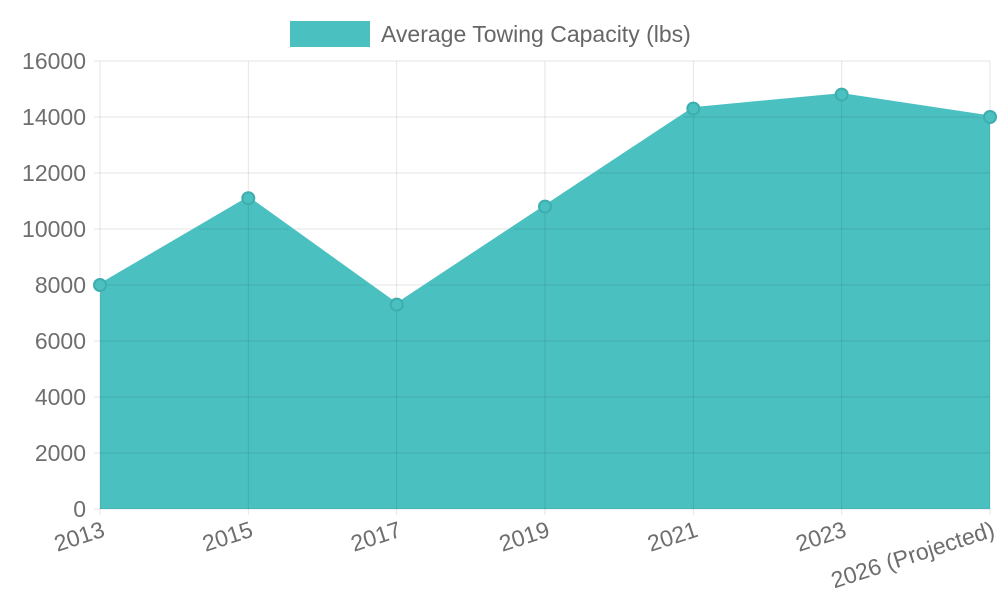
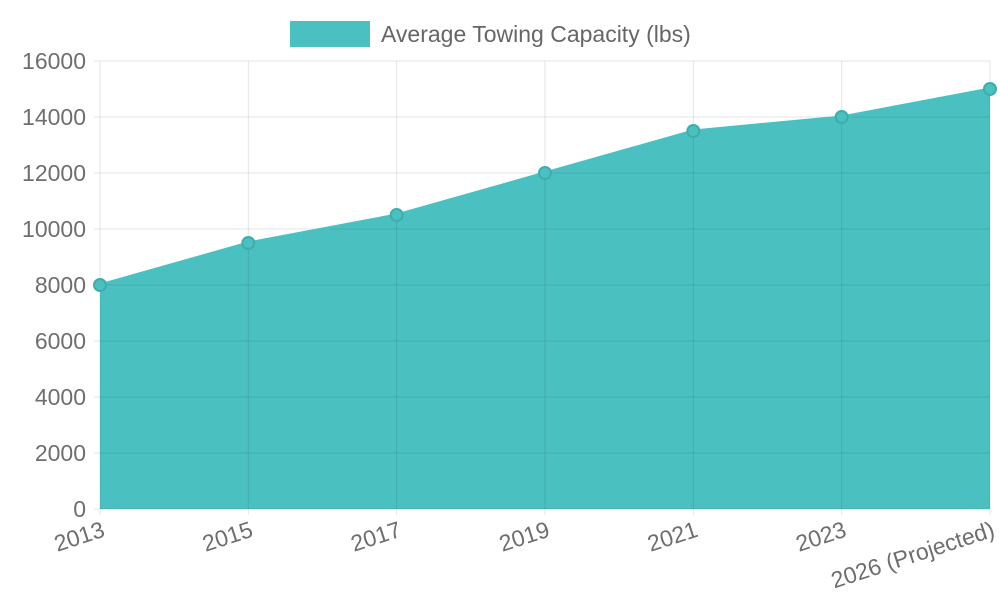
2015: 11100 -> 9500
2017: 7300 -> 10500
2019: 10800 -> 12000
2021: 14300 -> 13500
2023: 14800 -> 14000
2026 (Projected): 14000 -> 15000
